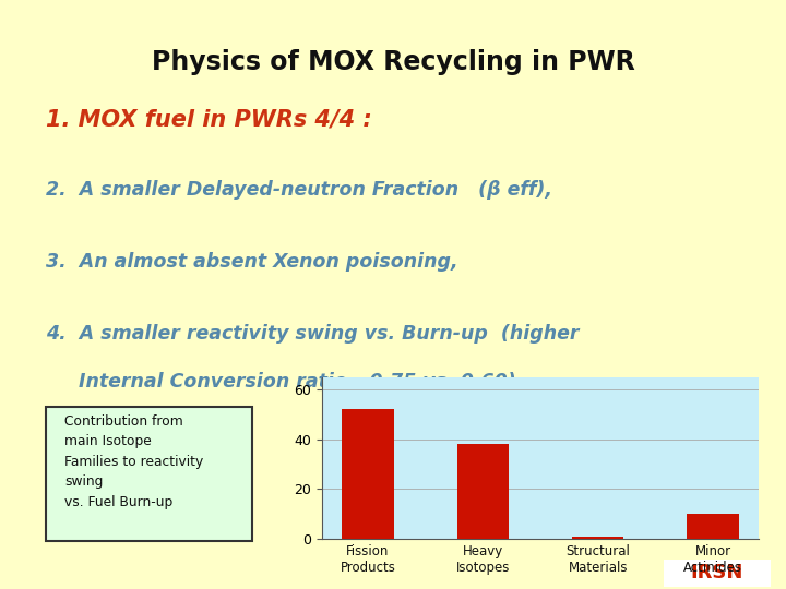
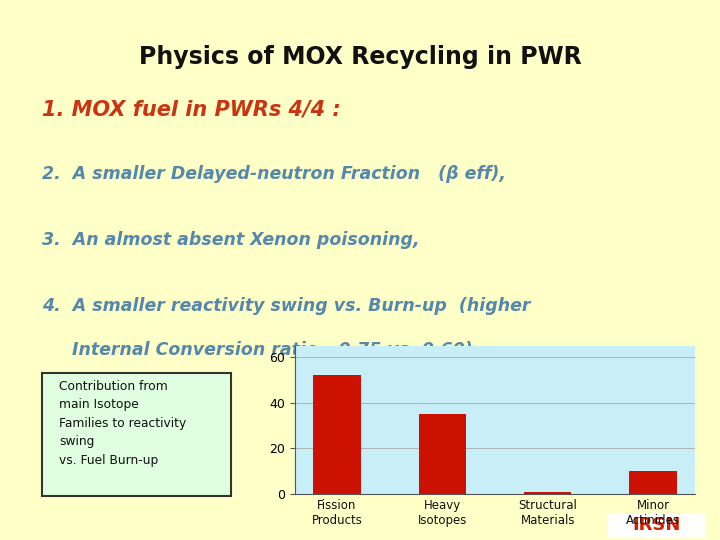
Heavy Isotopes: 38 -> 35
